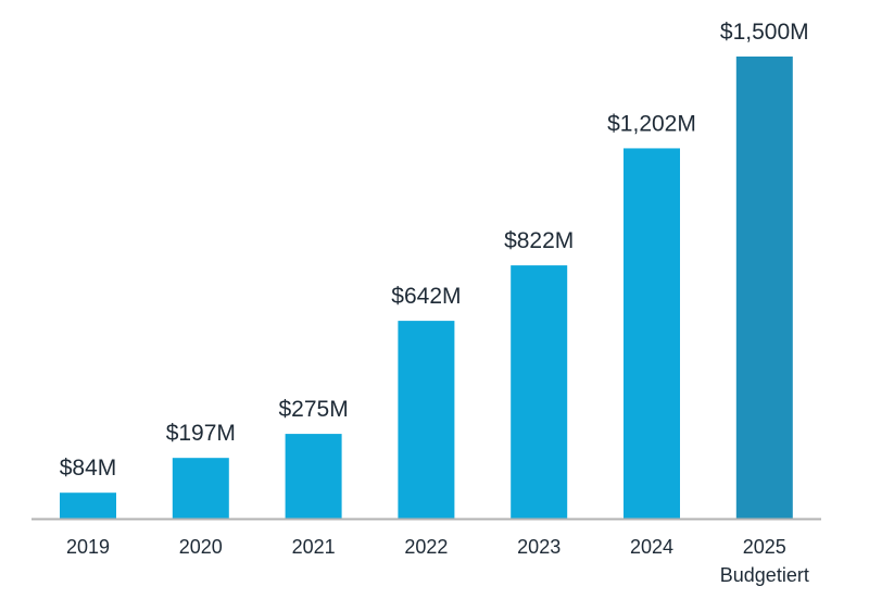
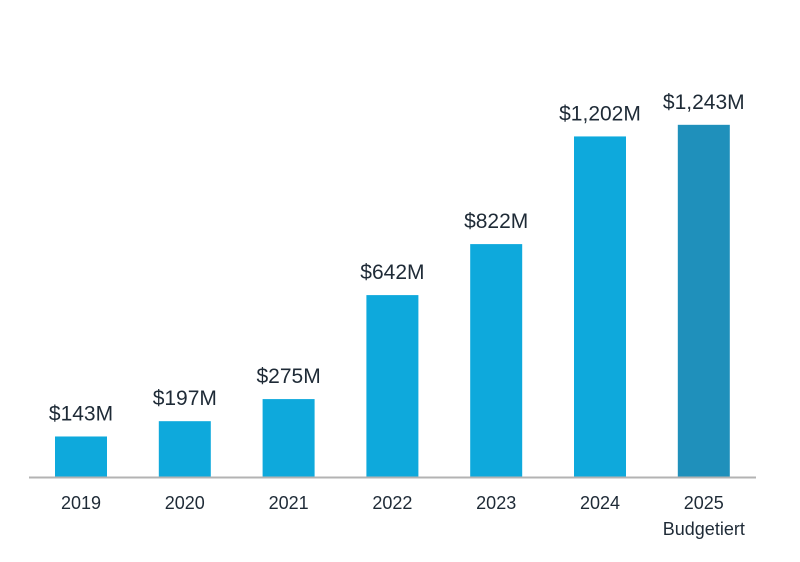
2019: $84M -> $143M
2025: $1,500M -> $1,243M
